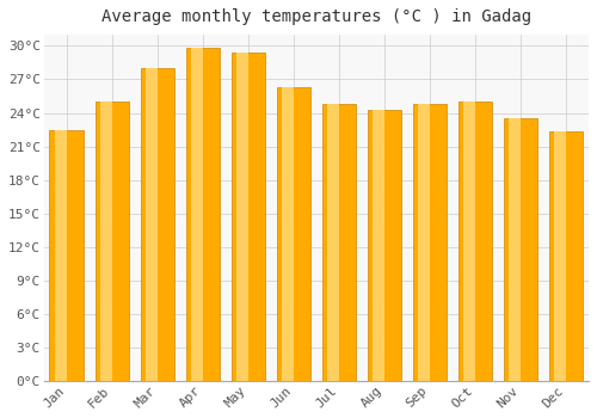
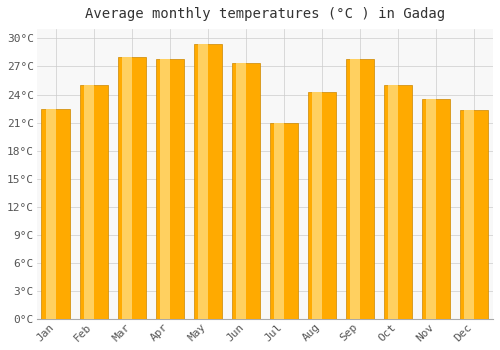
Apr: 29.8°C -> 27.8°C
Jun: 26.3°C -> 27.4°C
Jul: 24.8°C -> 21.0°C
Sep: 24.8°C -> 27.8°C
